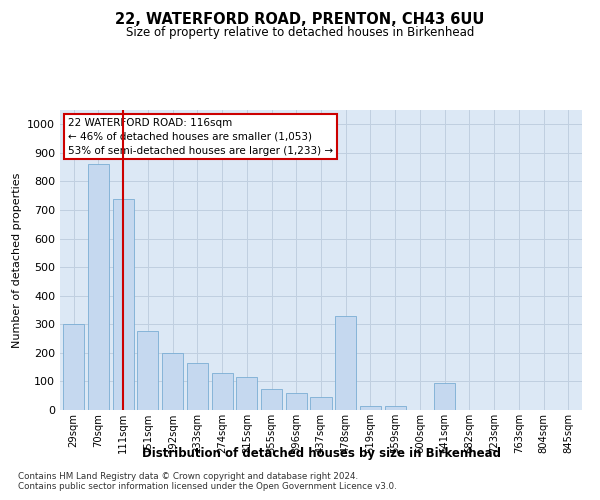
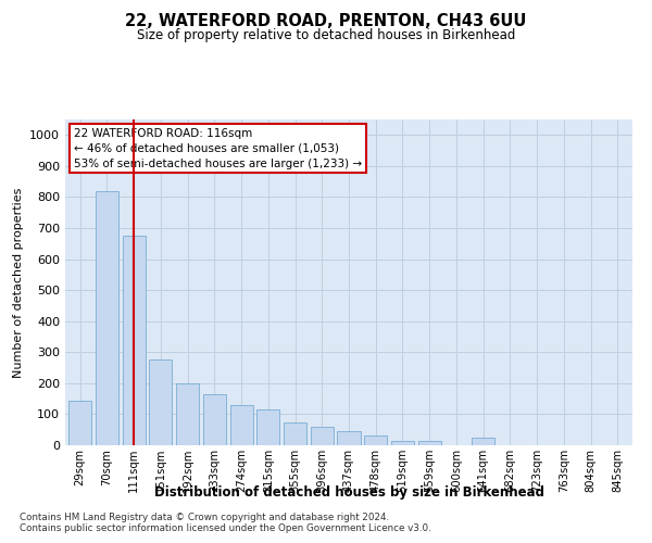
29sqm: 300 -> 145
70sqm: 860 -> 820
111sqm: 740 -> 675
478sqm: 330 -> 30
641sqm: 95 -> 25
